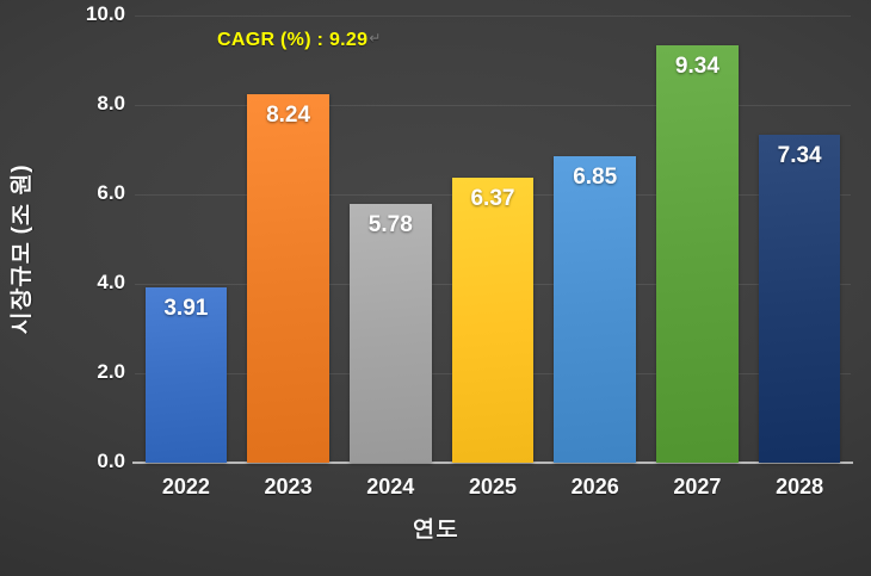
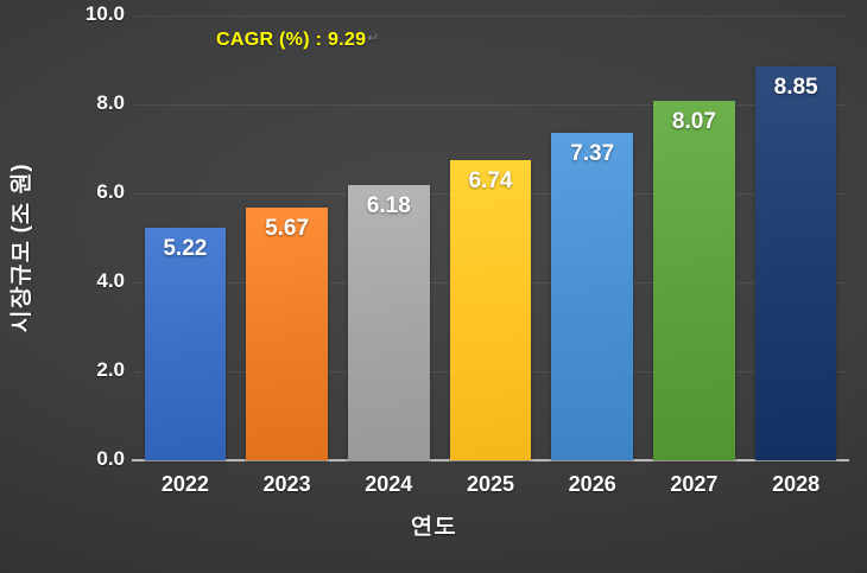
2022: 3.91 -> 5.22
2023: 8.24 -> 5.67
2024: 5.78 -> 6.18
2025: 6.37 -> 6.74
2026: 6.85 -> 7.37
2027: 9.34 -> 8.07
2028: 7.34 -> 8.85
